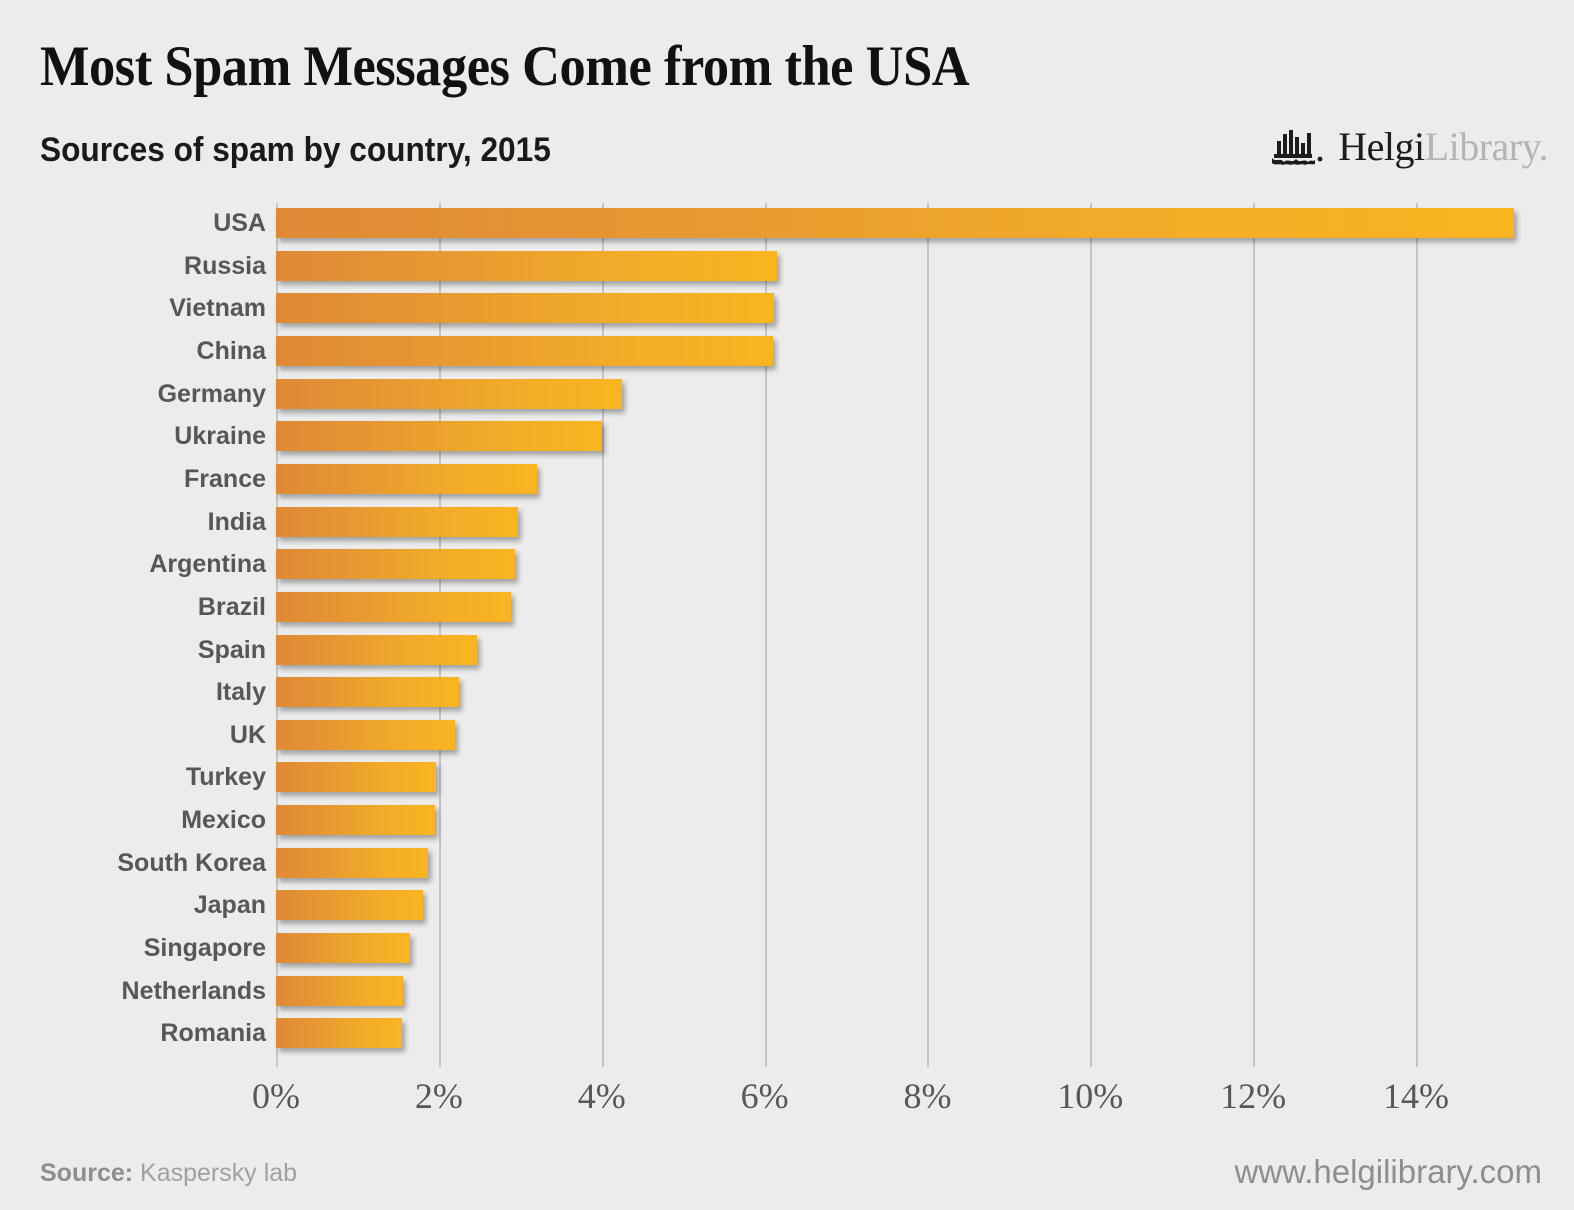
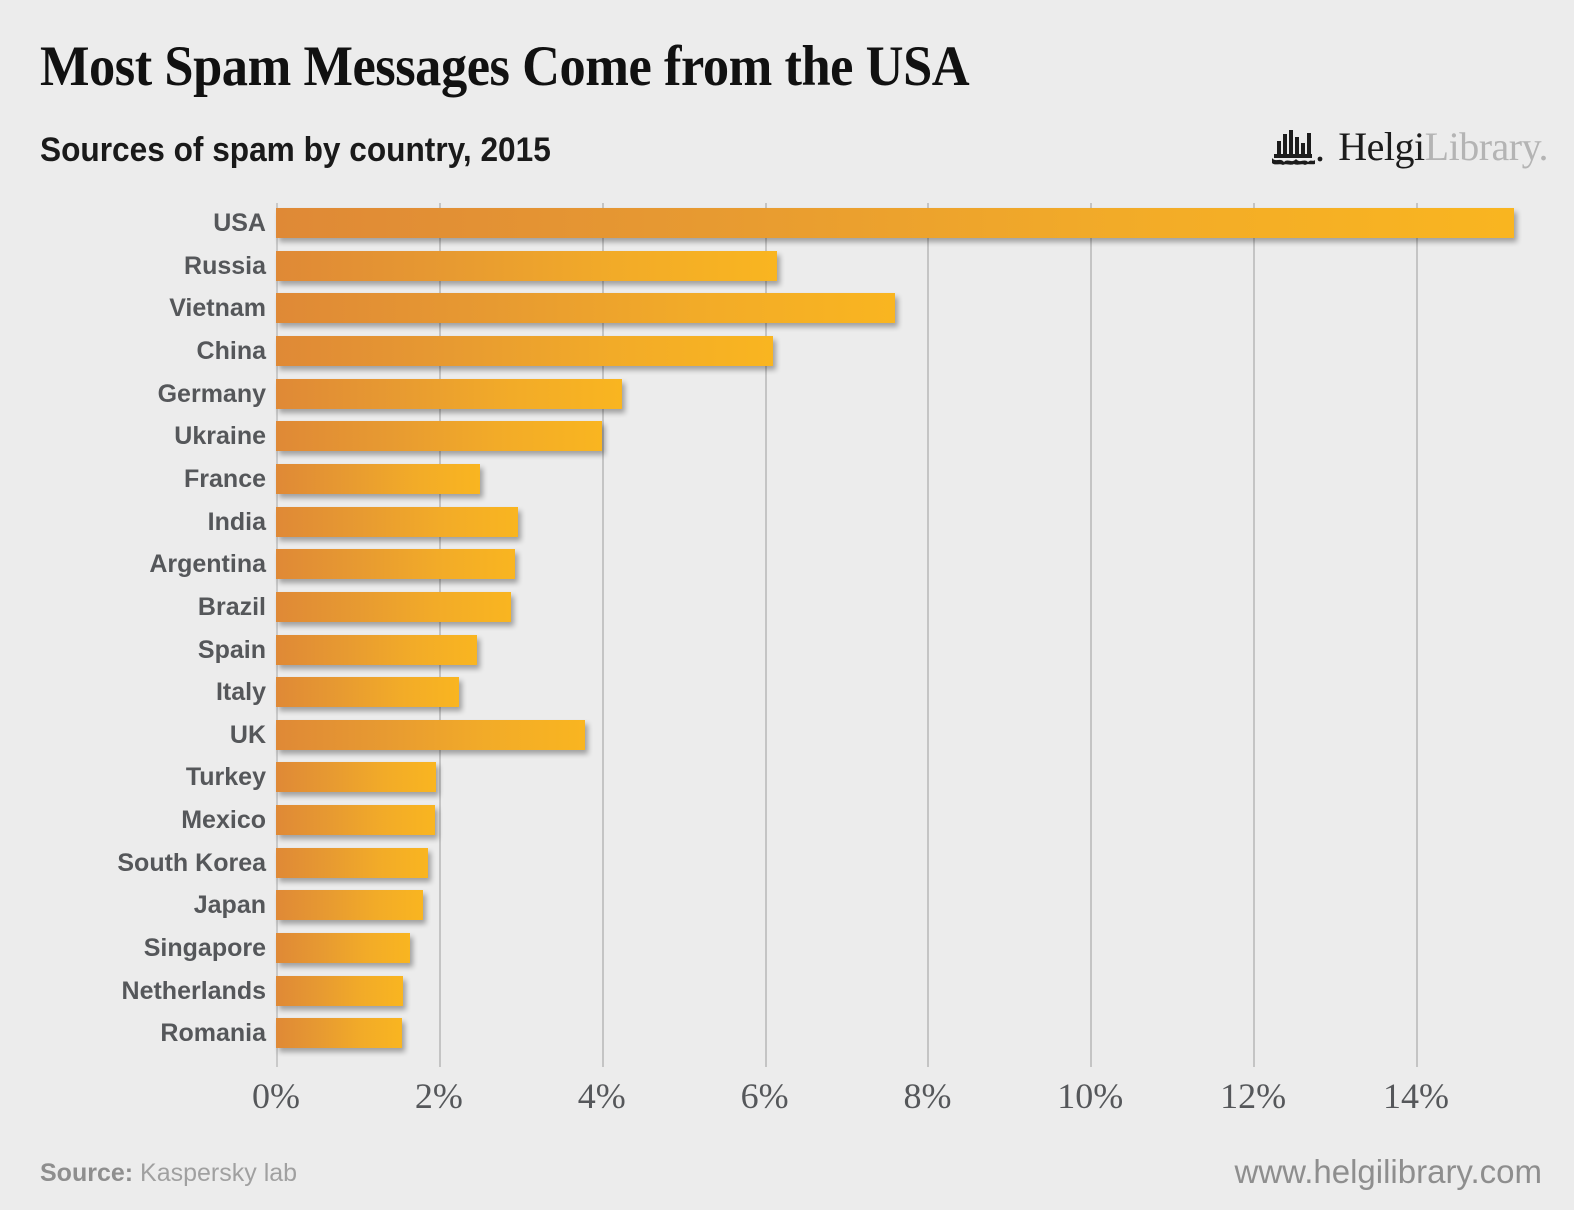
Vietnam: 6.1% -> 7.6%
France: 3.2% -> 2.5%
UK: 2.2% -> 3.8%
